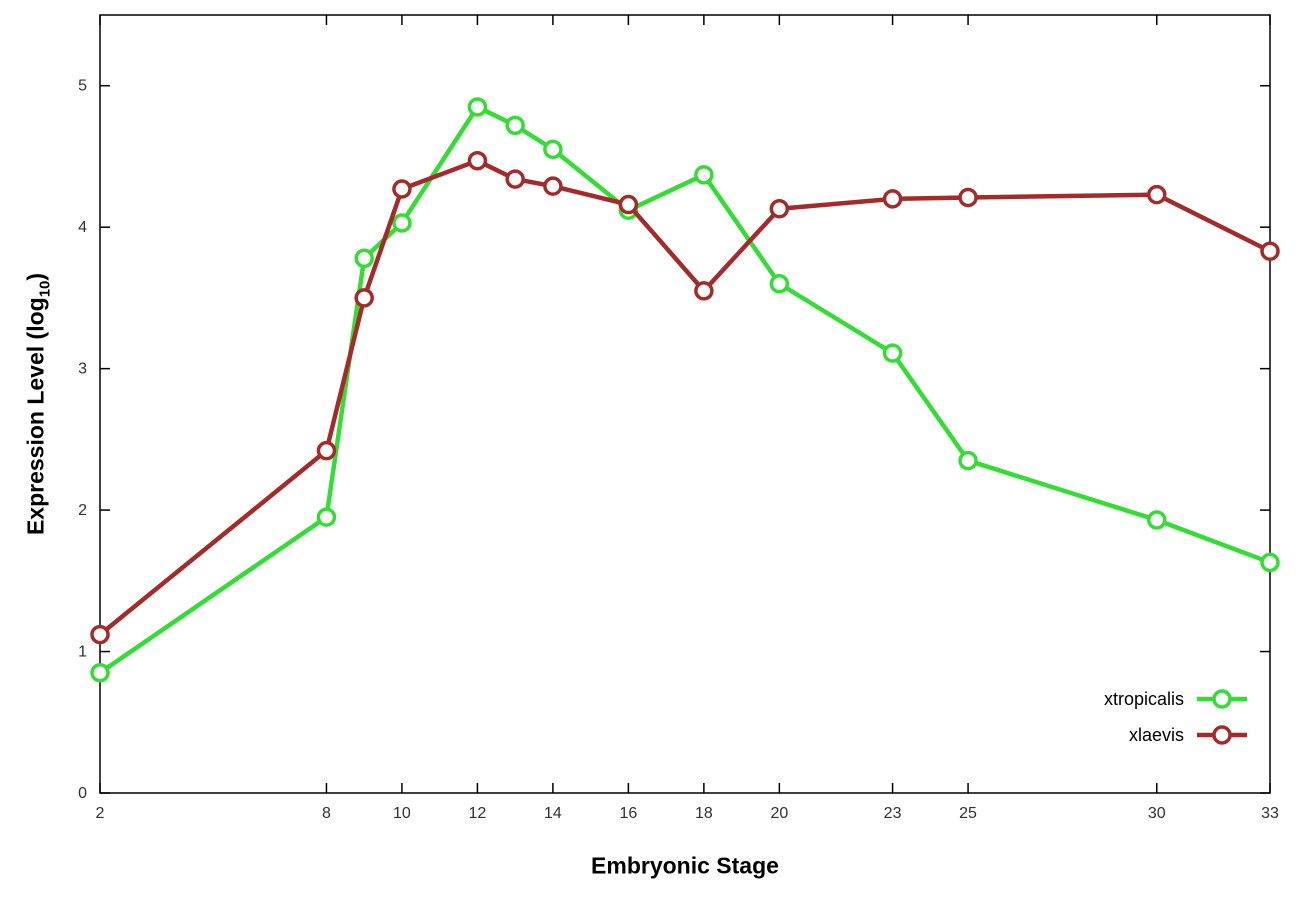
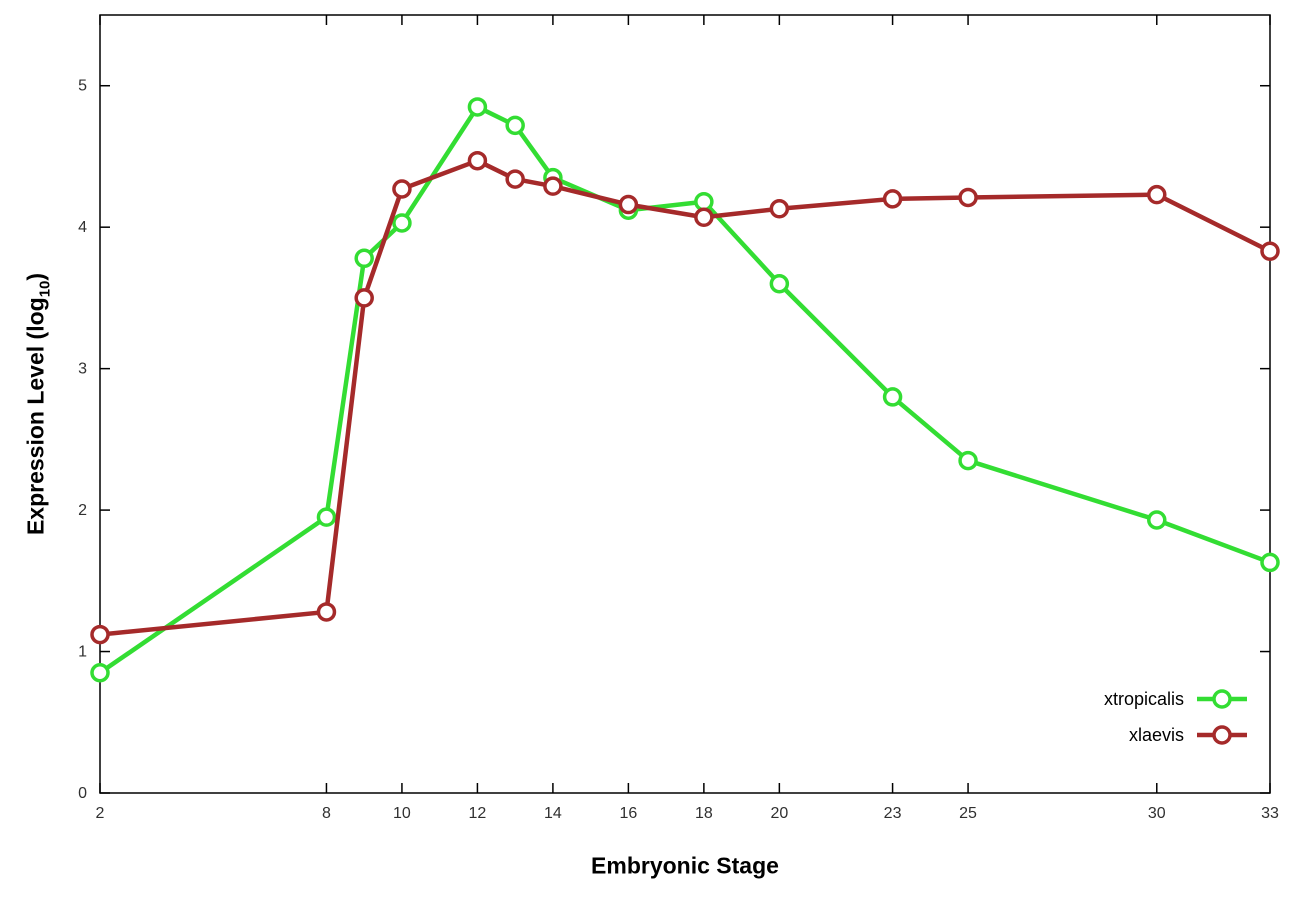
xlaevis/8: 2.42 -> 1.28
xtropicalis/14: 4.55 -> 4.35
xtropicalis/18: 4.37 -> 4.18
xlaevis/18: 3.55 -> 4.07
xtropicalis/23: 3.11 -> 2.80
